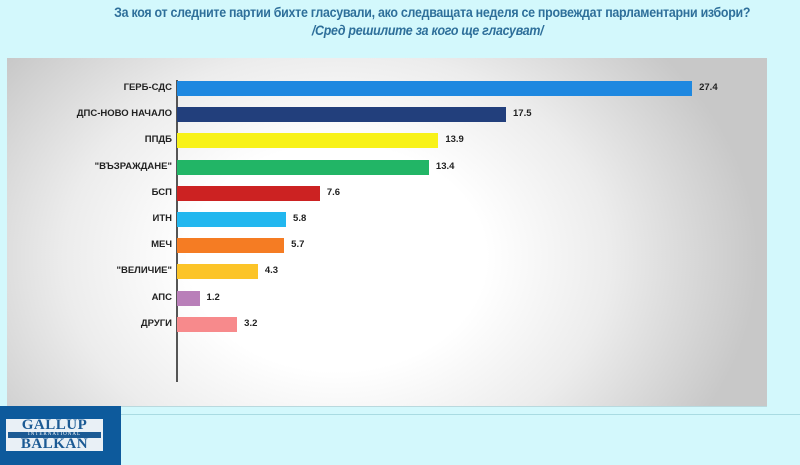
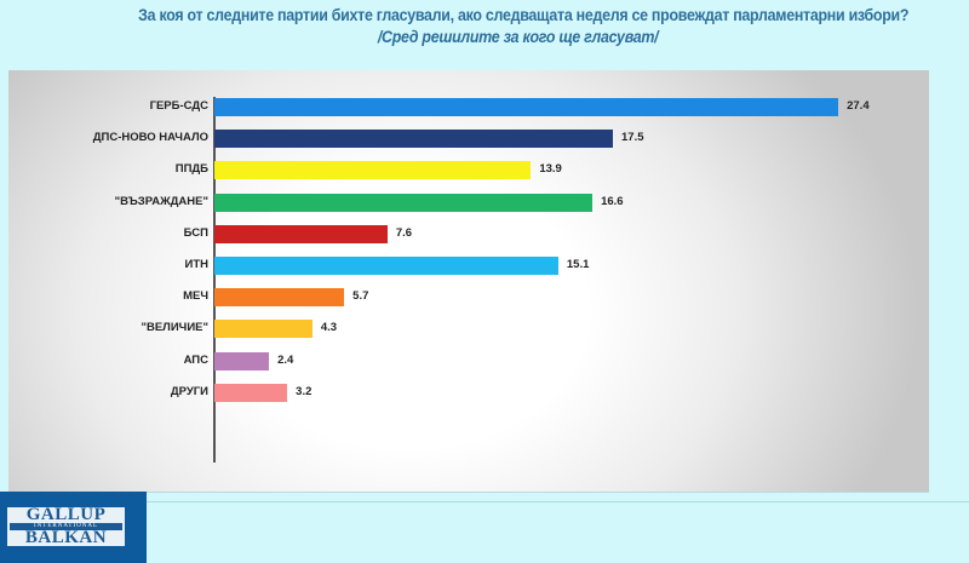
"ВЪЗРАЖДАНЕ": 13.4 -> 16.6
ИТН: 5.8 -> 15.1
АПС: 1.2 -> 2.4
